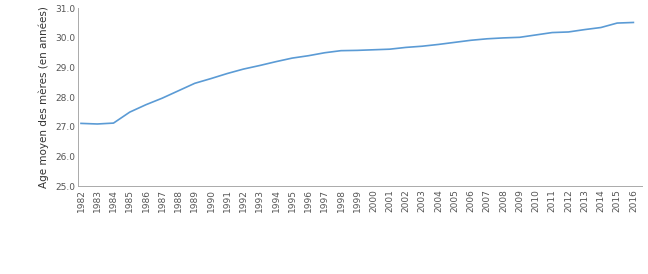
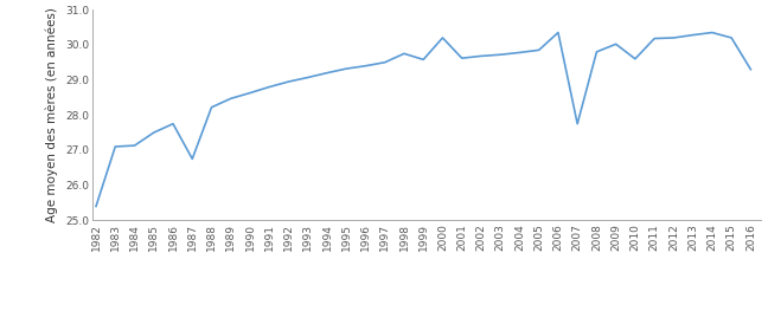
1982: 27.12 -> 25.40
1987: 27.97 -> 26.75
1998: 29.57 -> 29.75
2000: 29.60 -> 30.20
2006: 29.92 -> 30.35
2007: 29.97 -> 27.75
2008: 30.00 -> 29.80
2010: 30.10 -> 29.60
2015: 30.50 -> 30.20
2016: 30.52 -> 29.30
